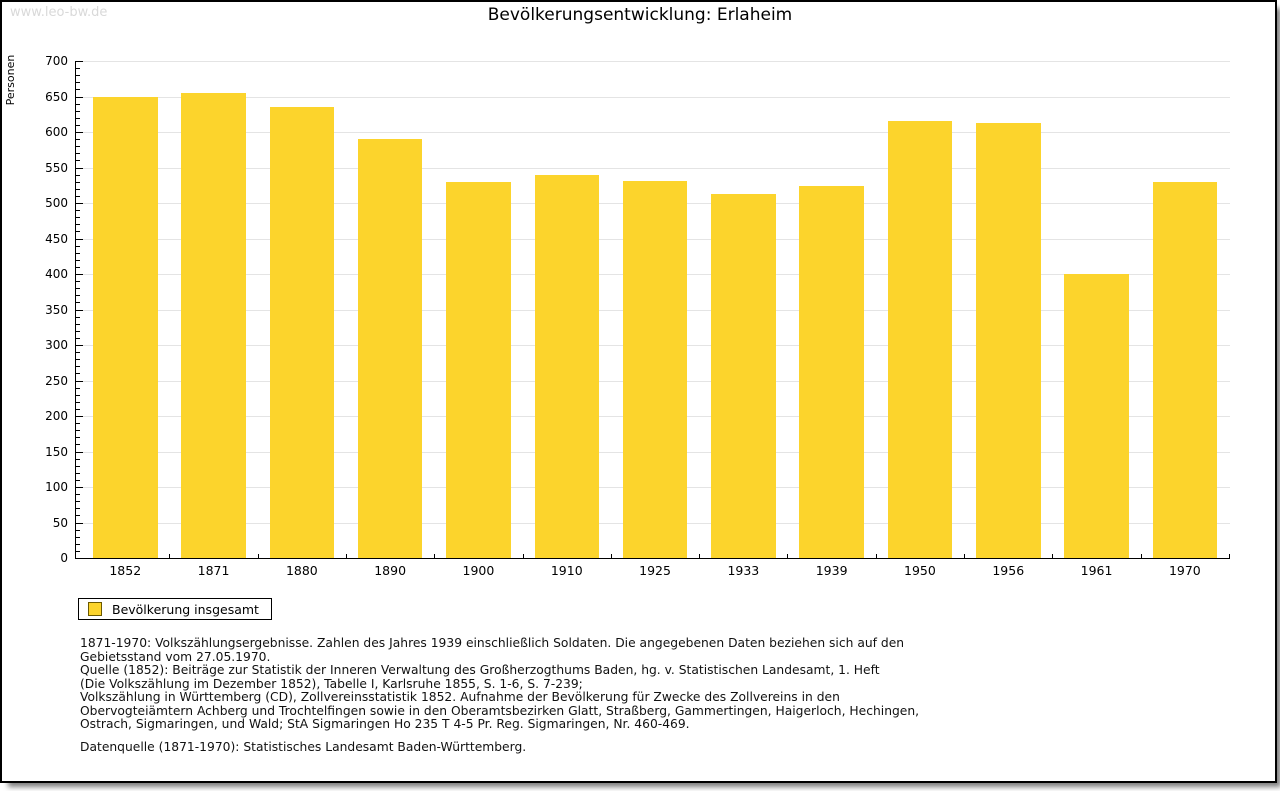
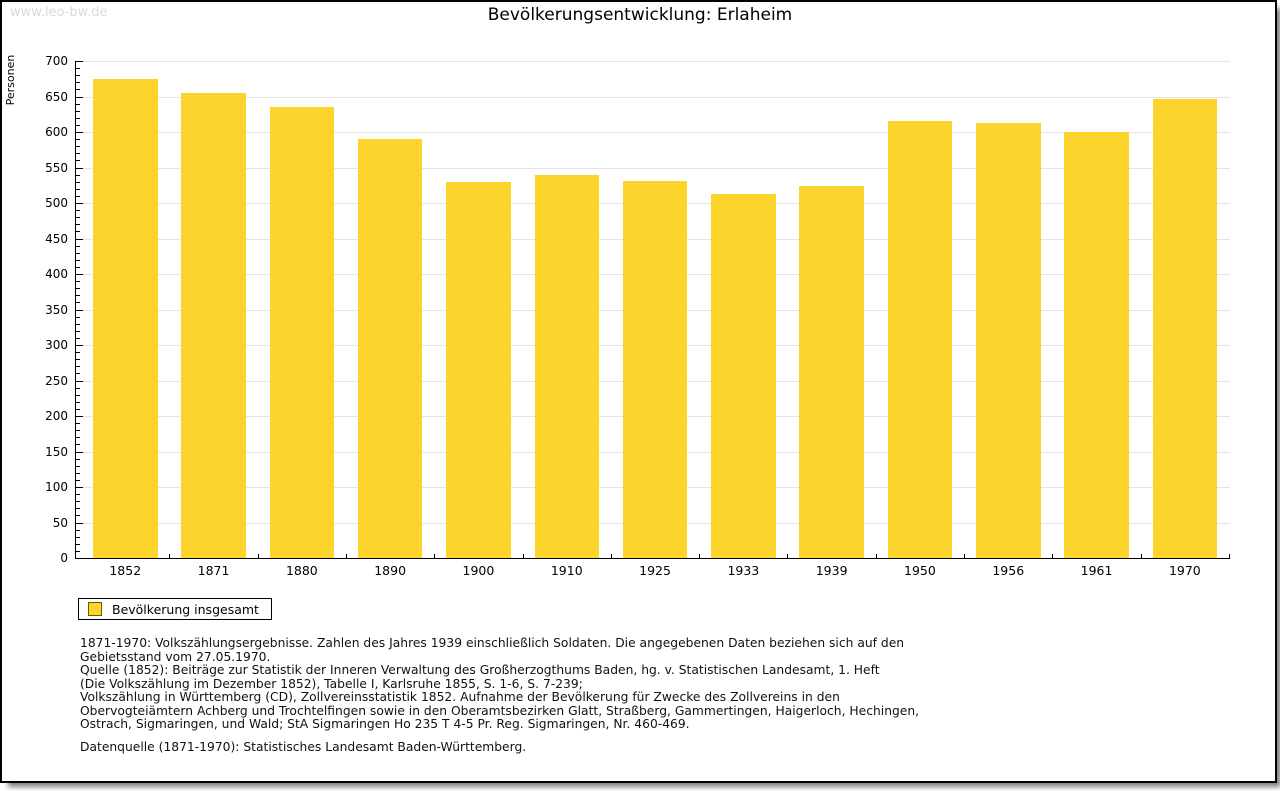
1852: 650 -> 680
1961: 400 -> 600
1970: 530 -> 650
